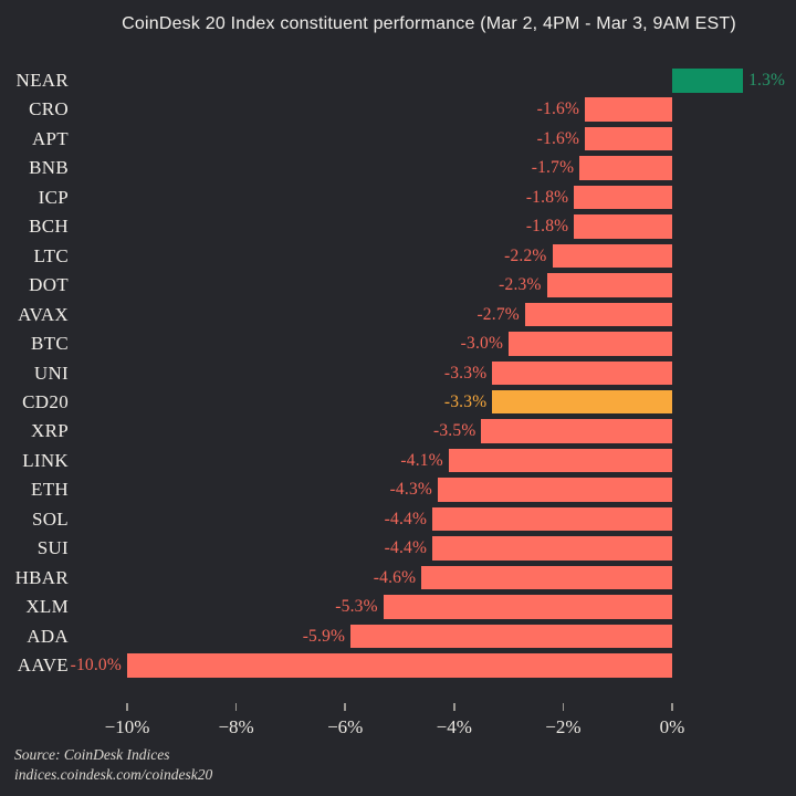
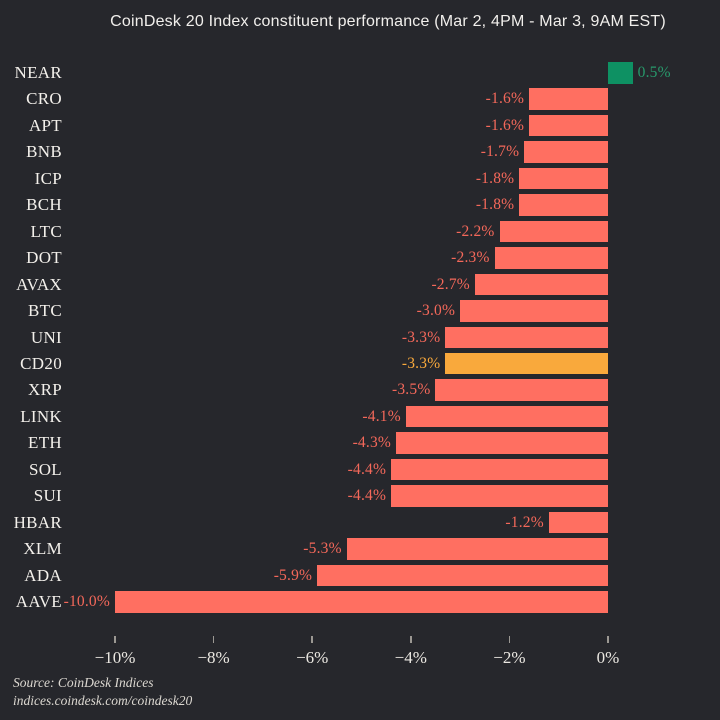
NEAR: 1.3% -> 0.5%
HBAR: -4.6% -> -1.2%
